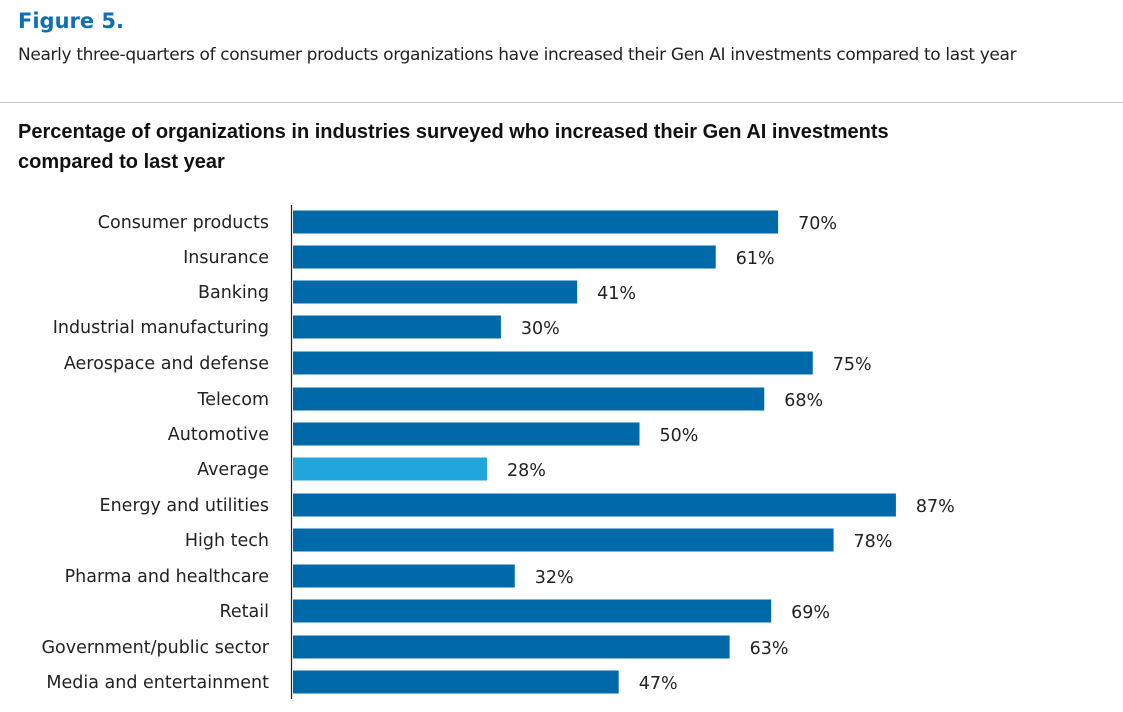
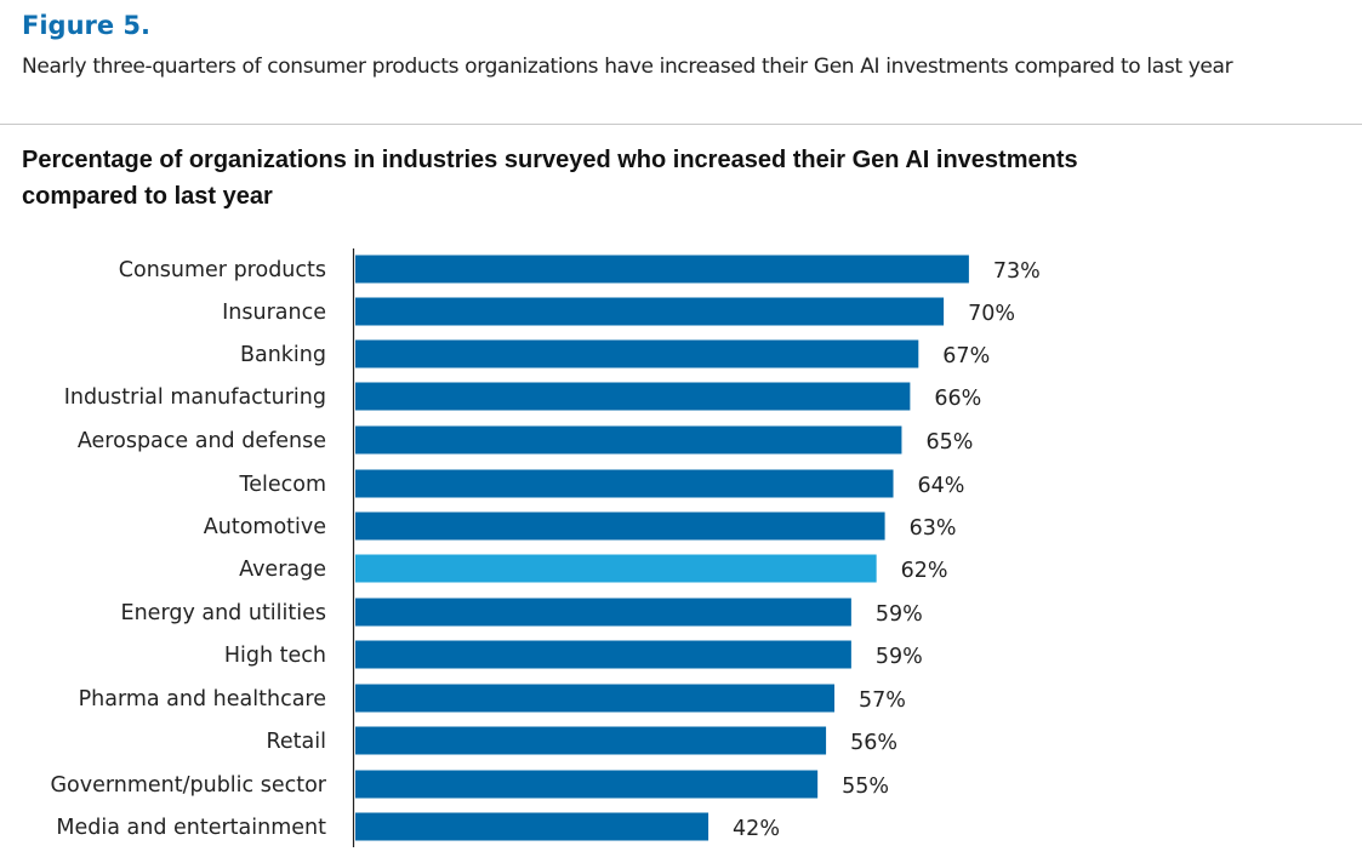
Consumer products: 70% -> 73%
Insurance: 61% -> 70%
Banking: 41% -> 67%
Industrial manufacturing: 30% -> 66%
Aerospace and defense: 75% -> 65%
Telecom: 68% -> 64%
Automotive: 50% -> 63%
Average: 28% -> 62%
Energy and utilities: 87% -> 59%
High tech: 78% -> 59%
Pharma and healthcare: 32% -> 57%
Retail: 69% -> 56%
Government/public sector: 63% -> 55%
Media and entertainment: 47% -> 42%
